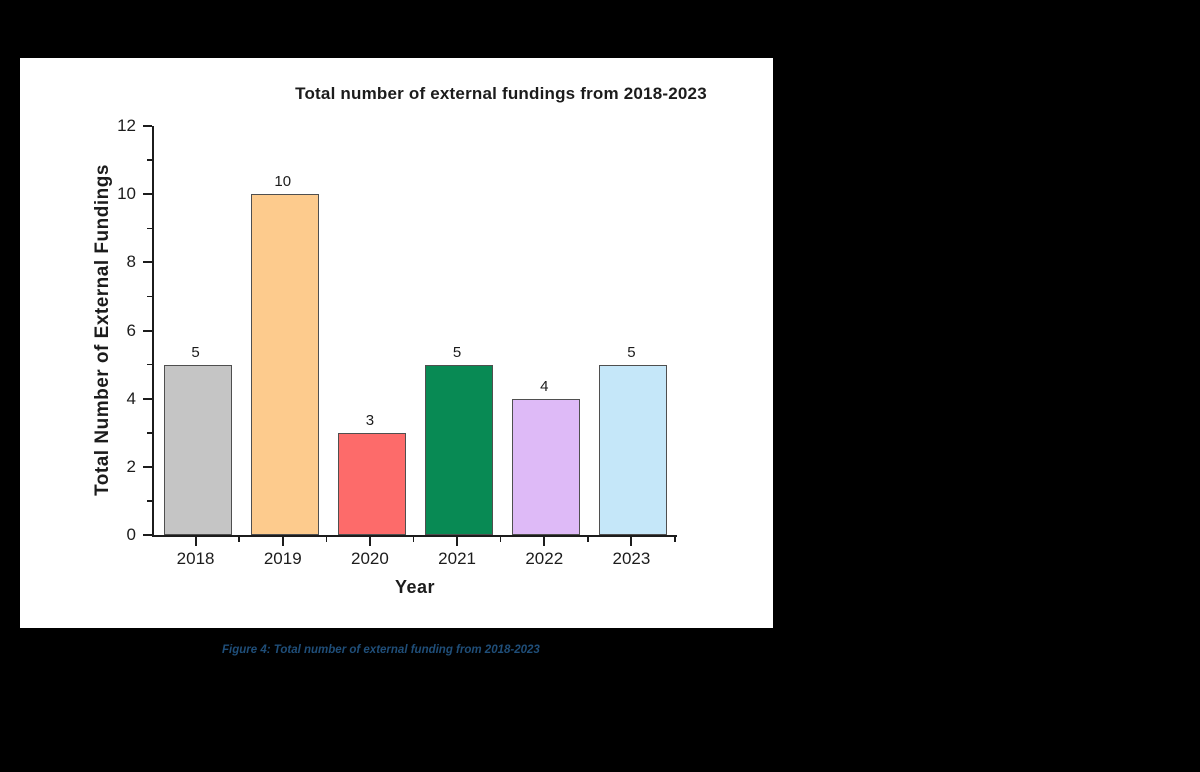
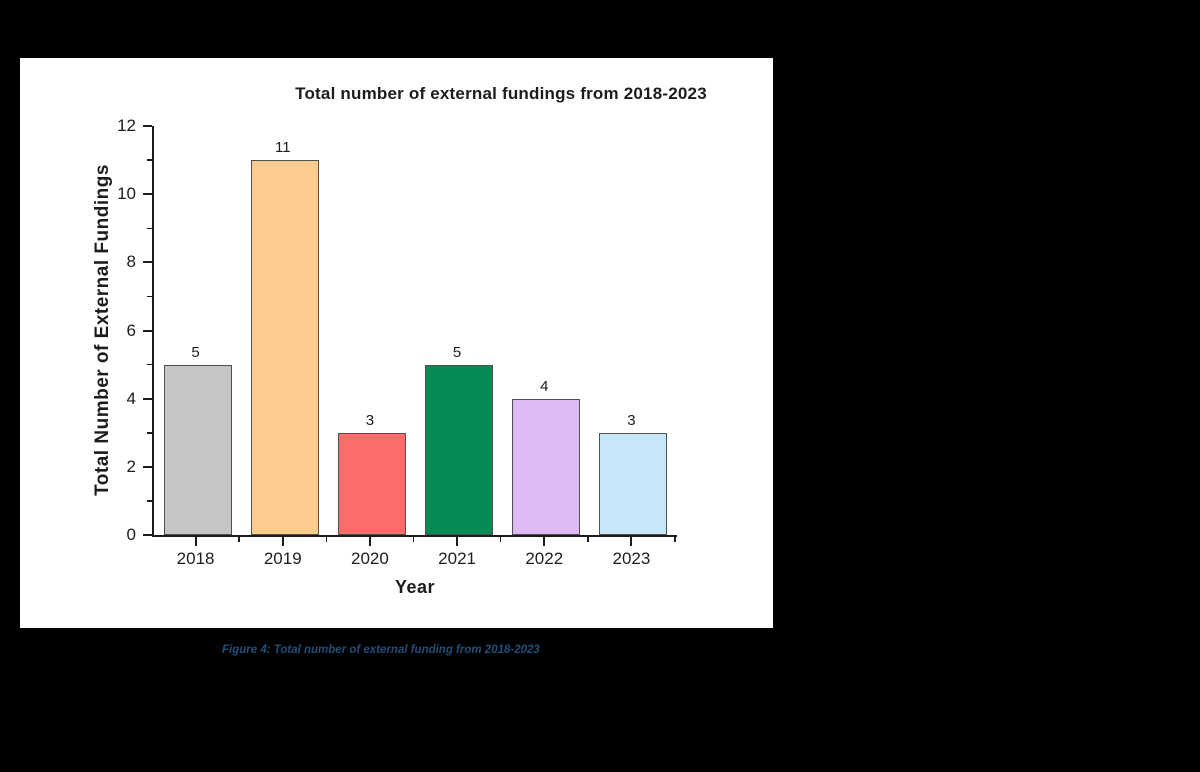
2019: 10 -> 11
2023: 5 -> 3
